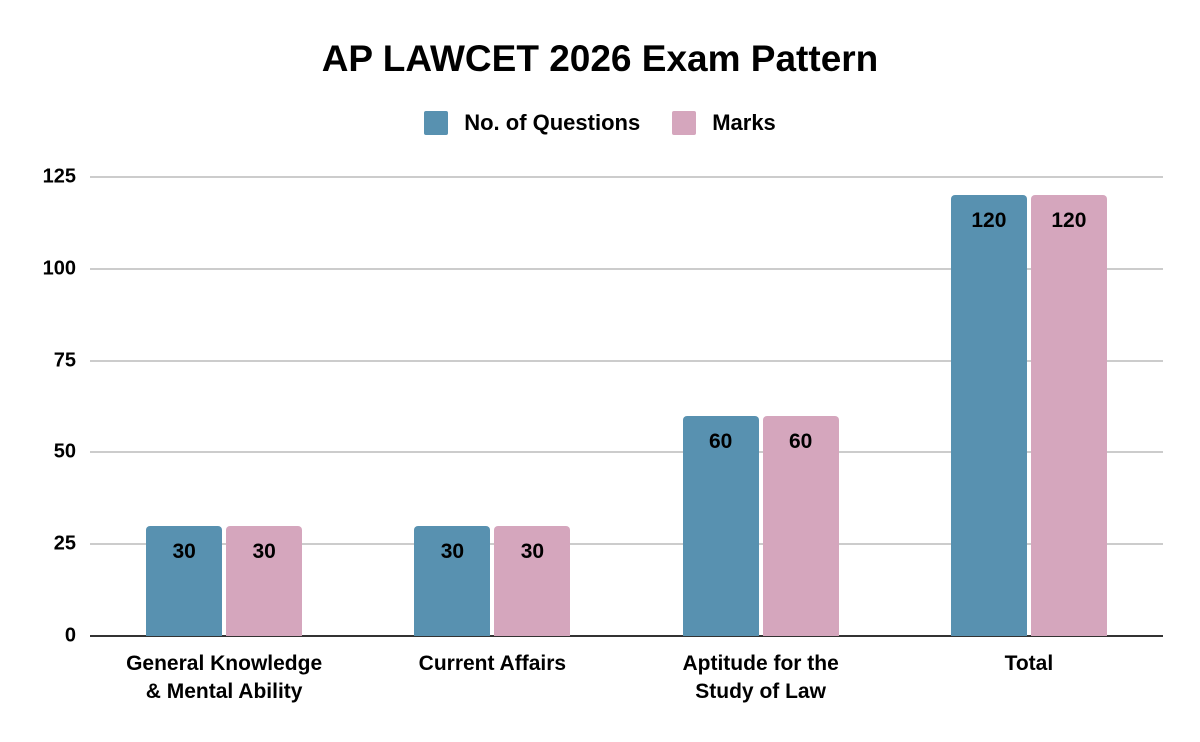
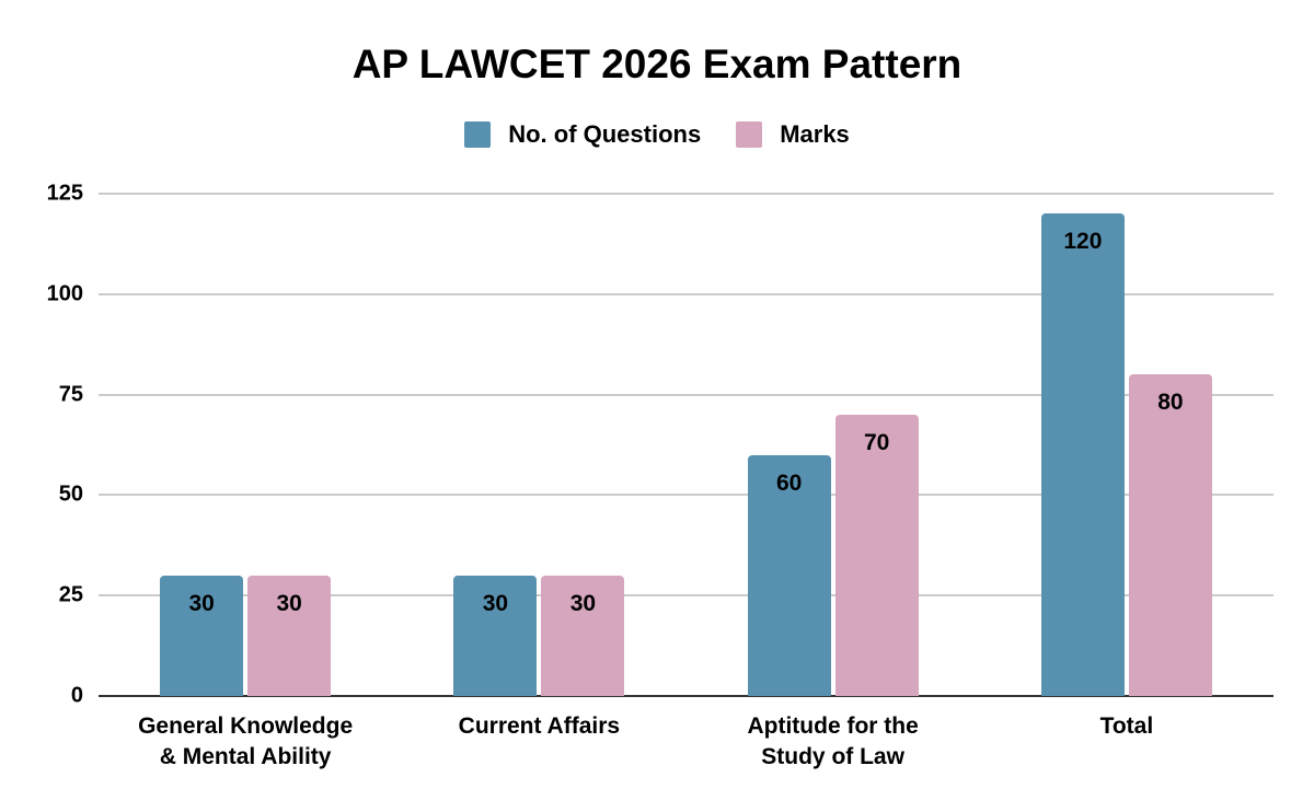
Marks/Aptitude for the Study of Law: 60 -> 70
Marks/Total: 120 -> 80
